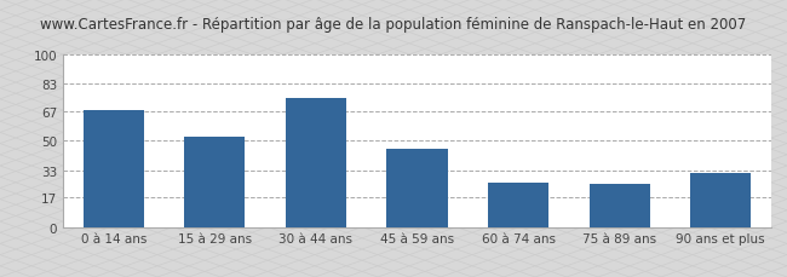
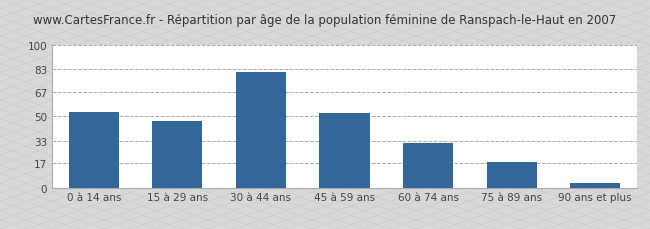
0 à 14 ans: 68 -> 53
15 à 29 ans: 52 -> 47
30 à 44 ans: 75 -> 81
45 à 59 ans: 45 -> 52
60 à 74 ans: 26 -> 31
75 à 89 ans: 25 -> 18
90 ans et plus: 31 -> 3
